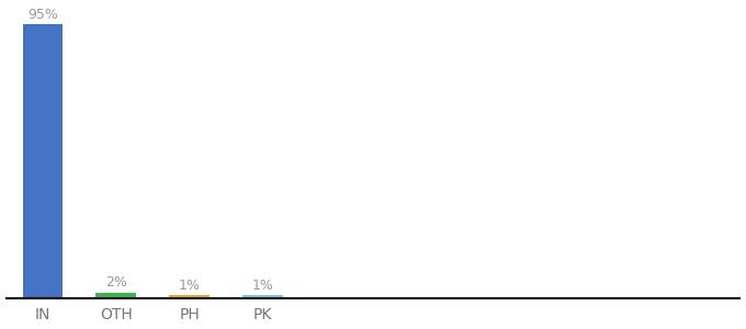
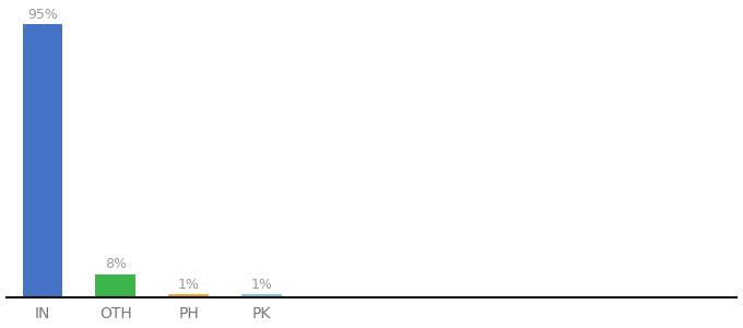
OTH: 2% -> 8%
